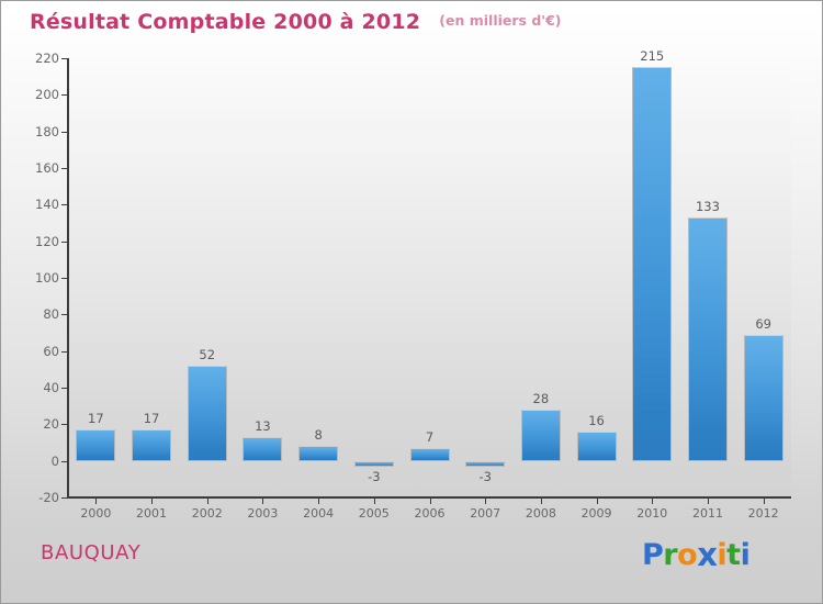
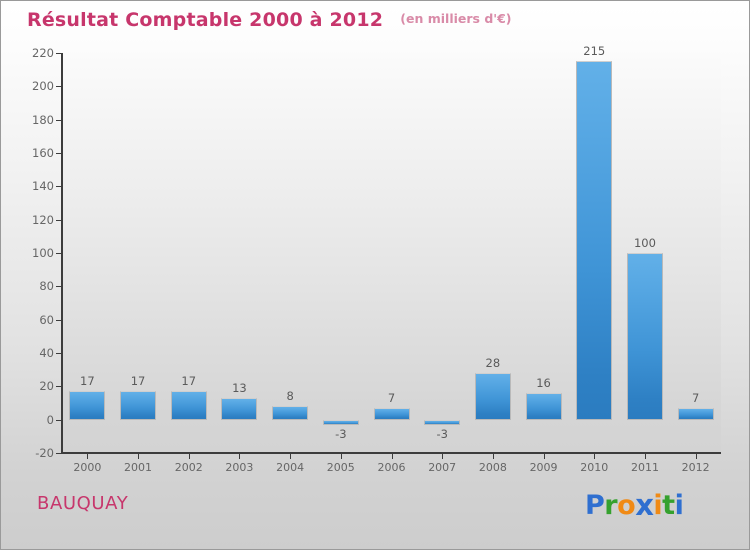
2002: 52 -> 17
2011: 133 -> 100
2012: 69 -> 7
